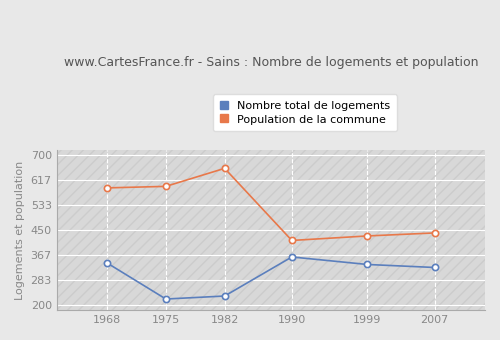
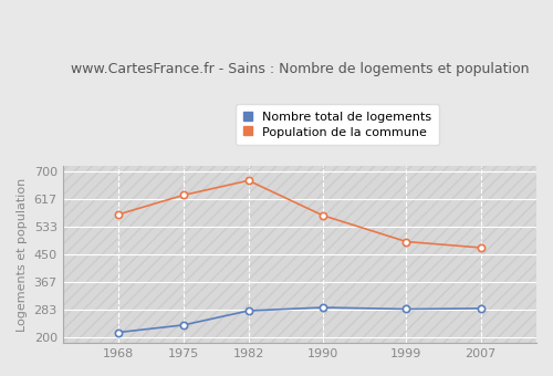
Nombre total de logements/1968: 340 -> 215
Population de la commune/1968: 590 -> 570
Nombre total de logements/1975: 220 -> 237
Population de la commune/1975: 595 -> 628
Nombre total de logements/1982: 230 -> 280
Population de la commune/1982: 655 -> 672
Nombre total de logements/1990: 360 -> 290
Population de la commune/1990: 415 -> 567
Nombre total de logements/1999: 335 -> 285
Population de la commune/1999: 430 -> 488
Nombre total de logements/2007: 325 -> 287
Population de la commune/2007: 440 -> 470
